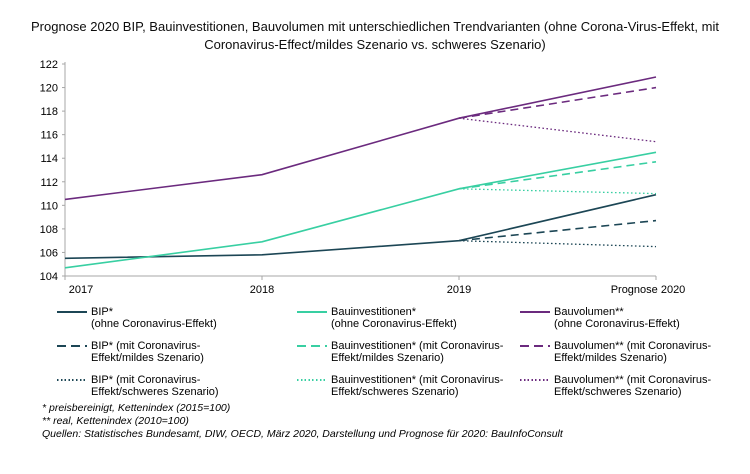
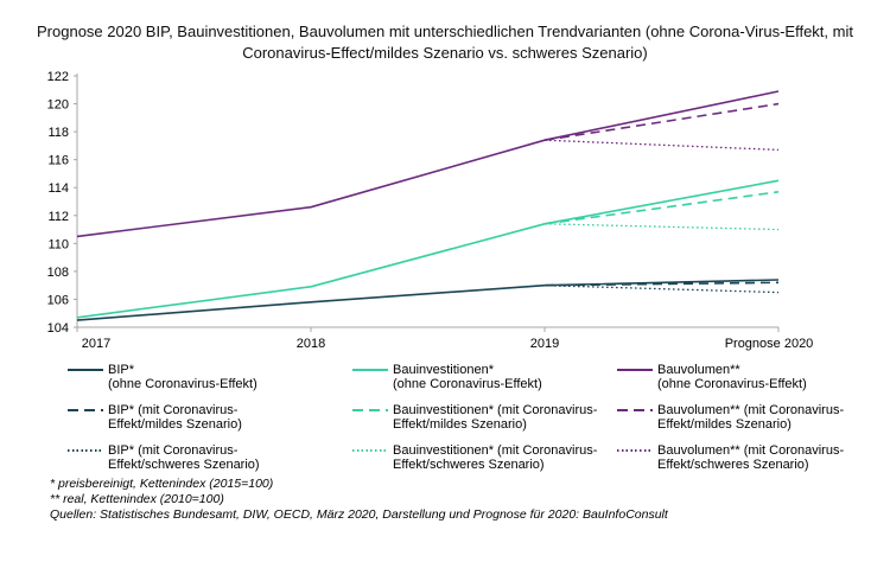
BIP* (ohne Coronavirus-Effekt)/2017: 105.5 -> 104.5
BIP* (ohne Coronavirus-Effekt)/Prognose 2020: 110.9 -> 107.4
BIP* (mit Coronavirus-Effekt/mildes Szenario)/Prognose 2020: 108.7 -> 107.2
Bauvolumen** (mit Coronavirus-Effekt/schweres Szenario)/Prognose 2020: 115.4 -> 116.7
